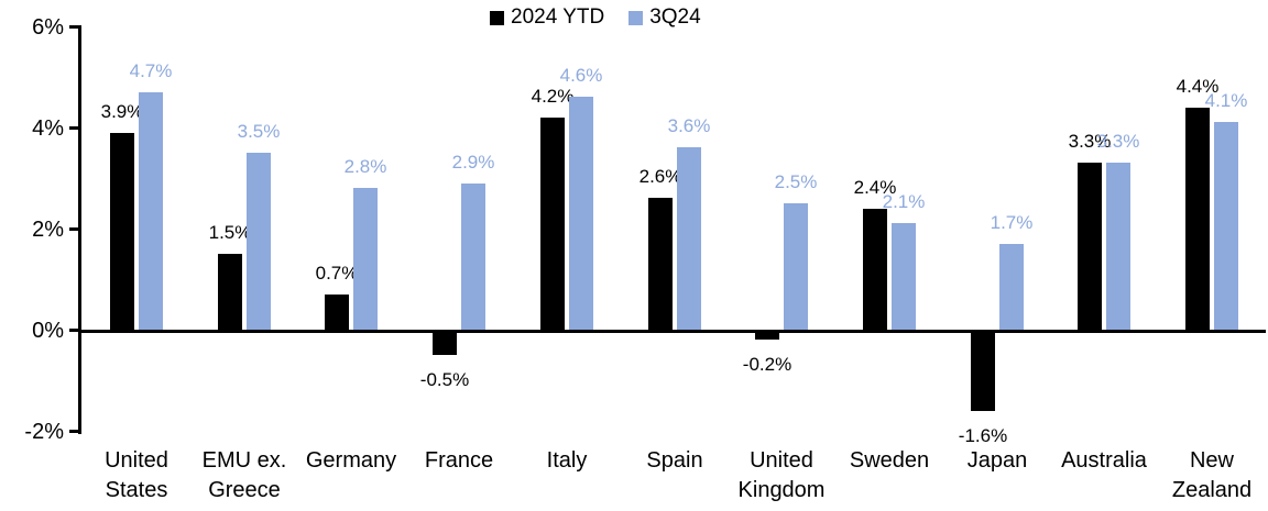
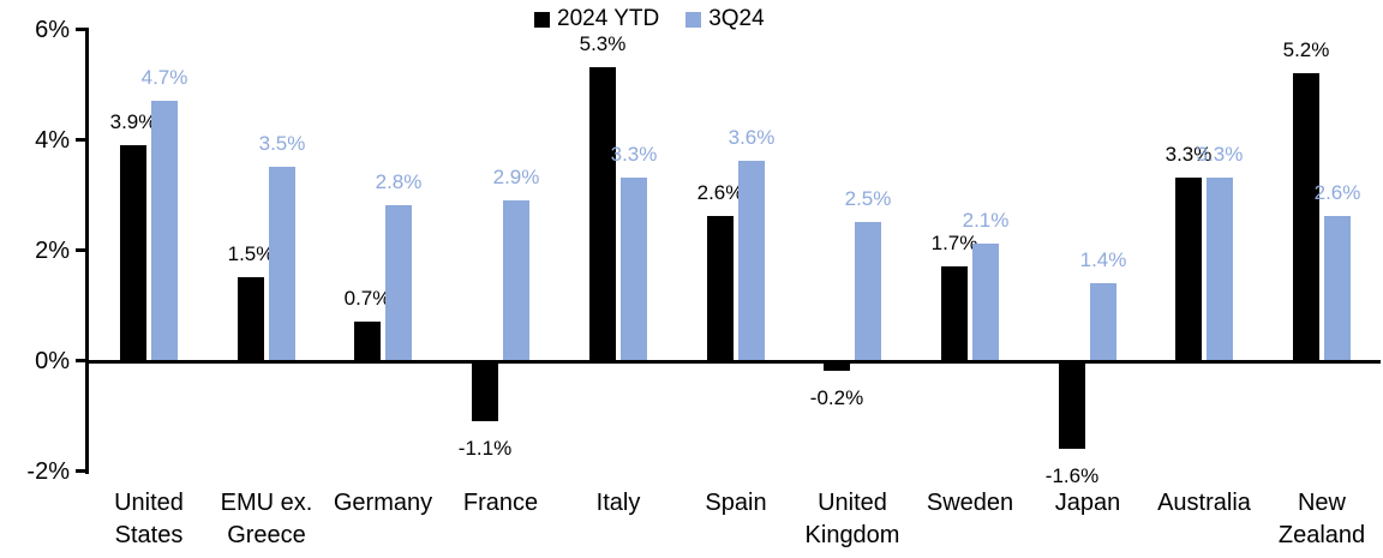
2024 YTD/France: -0.5% -> -1.1%
2024 YTD/Italy: 4.2% -> 5.3%
3Q24/Italy: 4.6% -> 3.3%
2024 YTD/Sweden: 2.4% -> 1.7%
3Q24/Japan: 1.7% -> 1.4%
2024 YTD/New Zealand: 4.4% -> 5.2%
3Q24/New Zealand: 4.1% -> 2.6%
